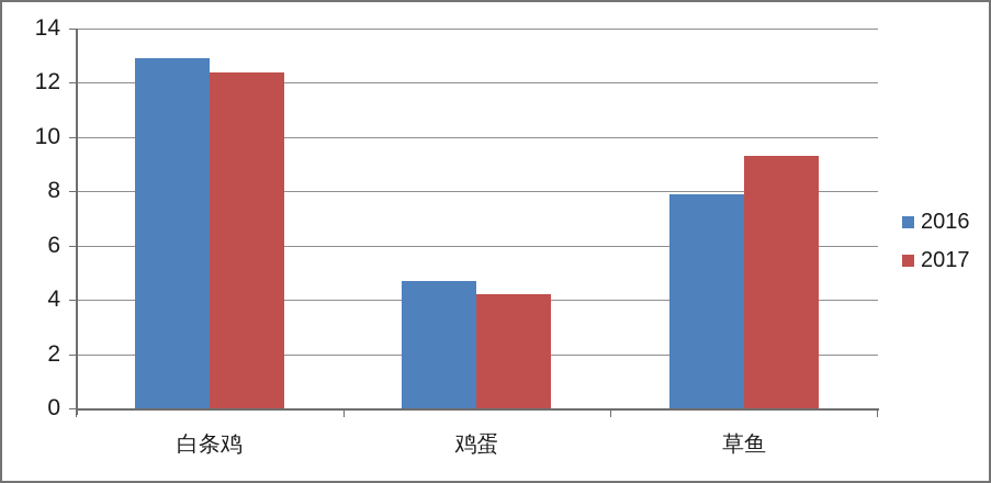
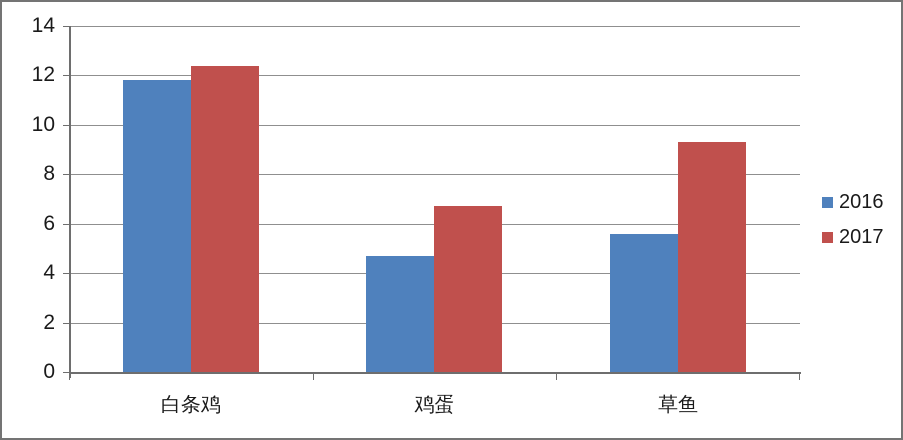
2016/白条鸡: 12.9 -> 11.8
2017/鸡蛋: 4.2 -> 6.7
2016/草鱼: 7.9 -> 5.6
